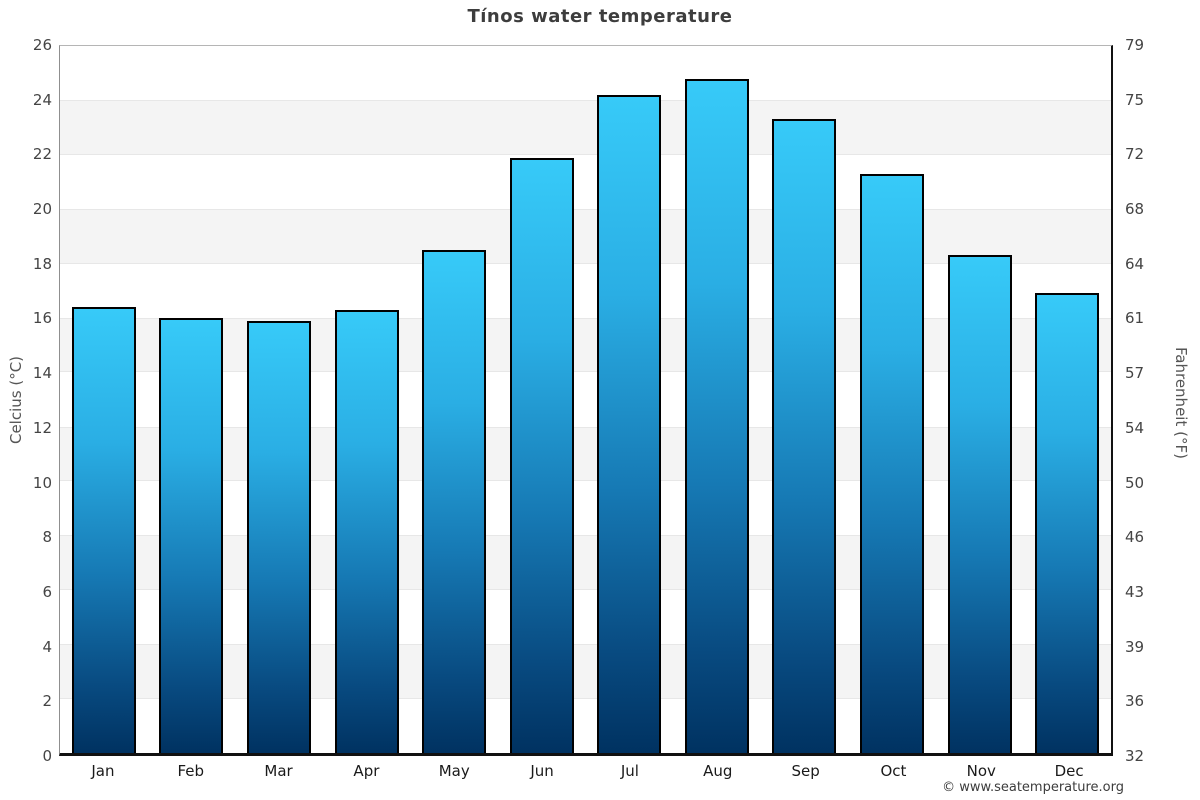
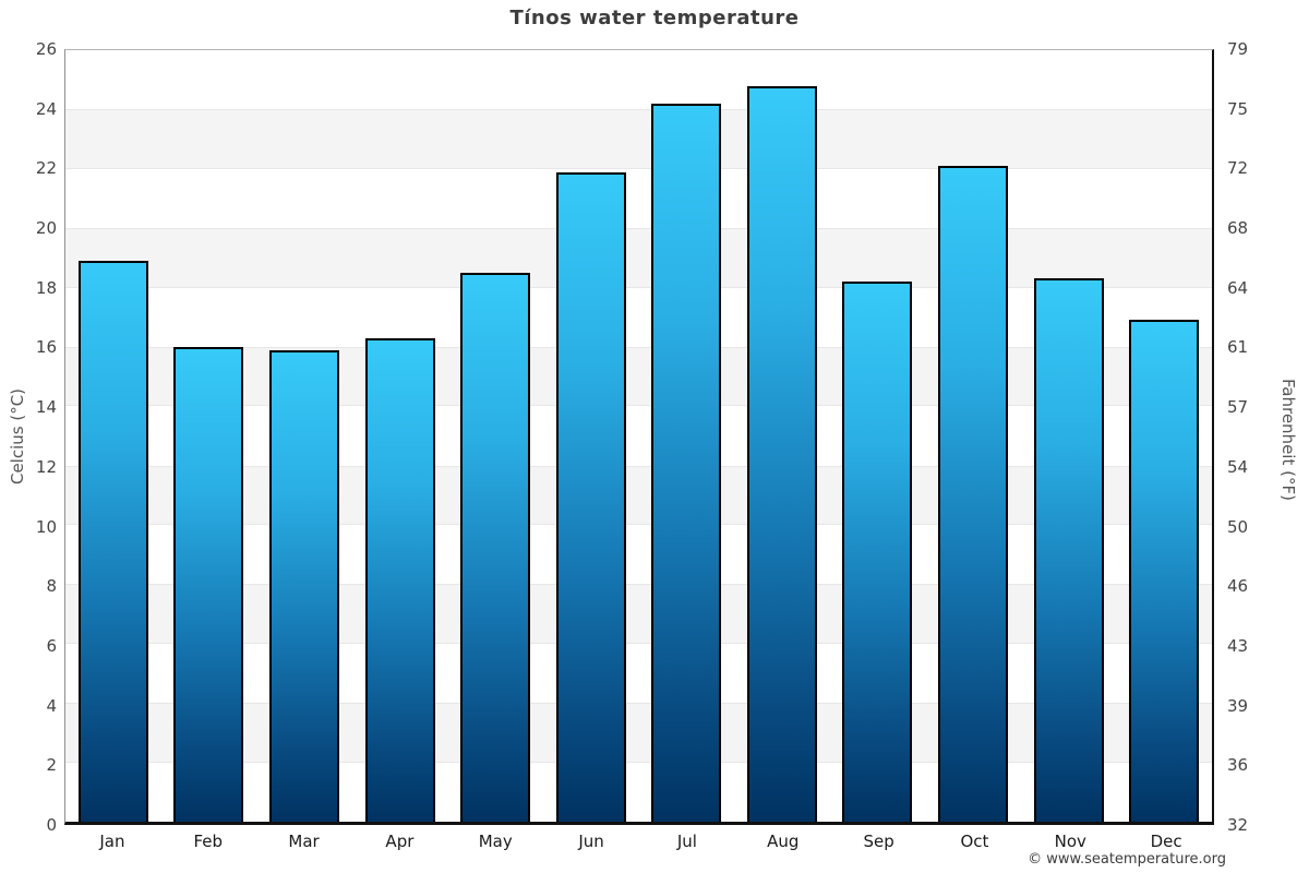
Jan: 16.4 -> 18.9
Sep: 23.3 -> 18.2
Oct: 21.3 -> 22.1
